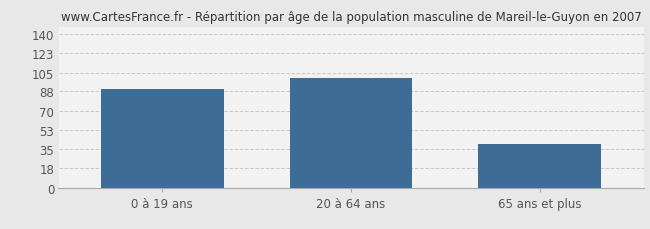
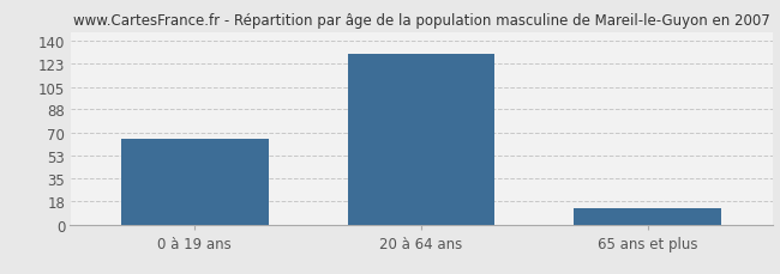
0 à 19 ans: 90 -> 65
20 à 64 ans: 100 -> 130
65 ans et plus: 40 -> 12
